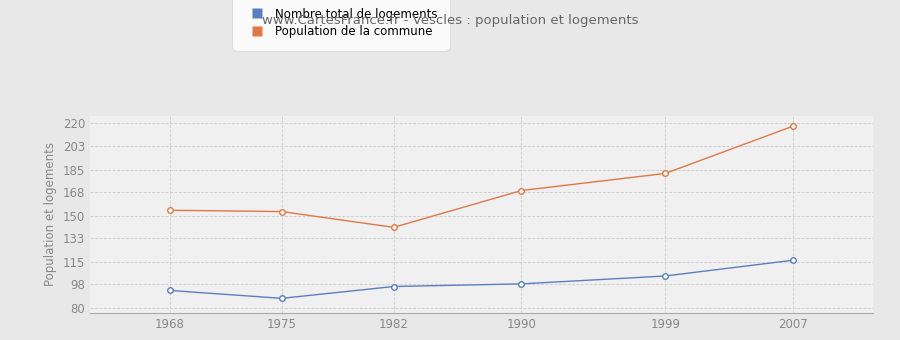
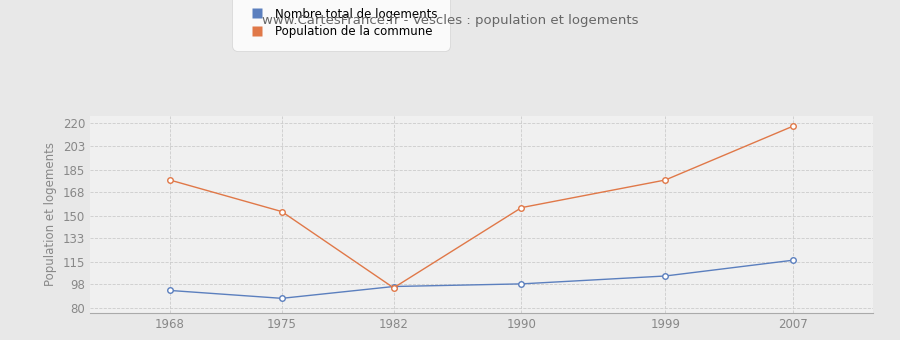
Population de la commune/1968: 154 -> 177
Population de la commune/1982: 141 -> 95
Population de la commune/1990: 169 -> 156
Population de la commune/1999: 182 -> 177
